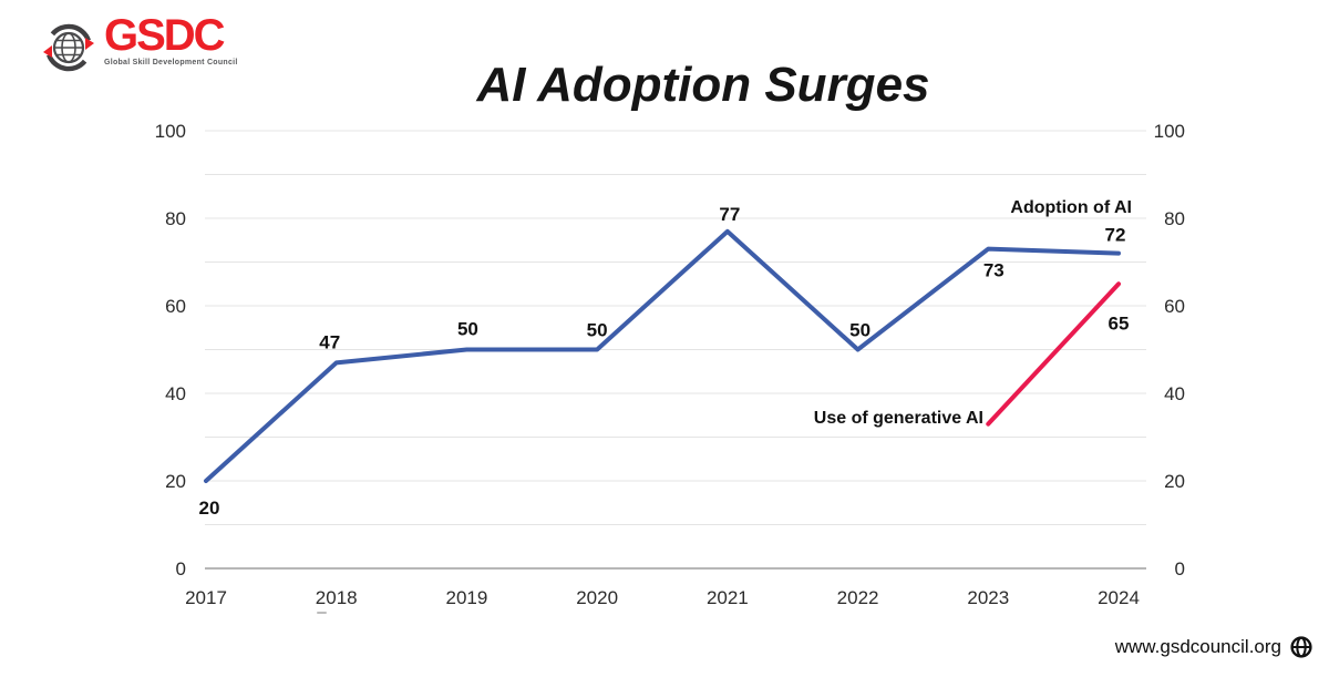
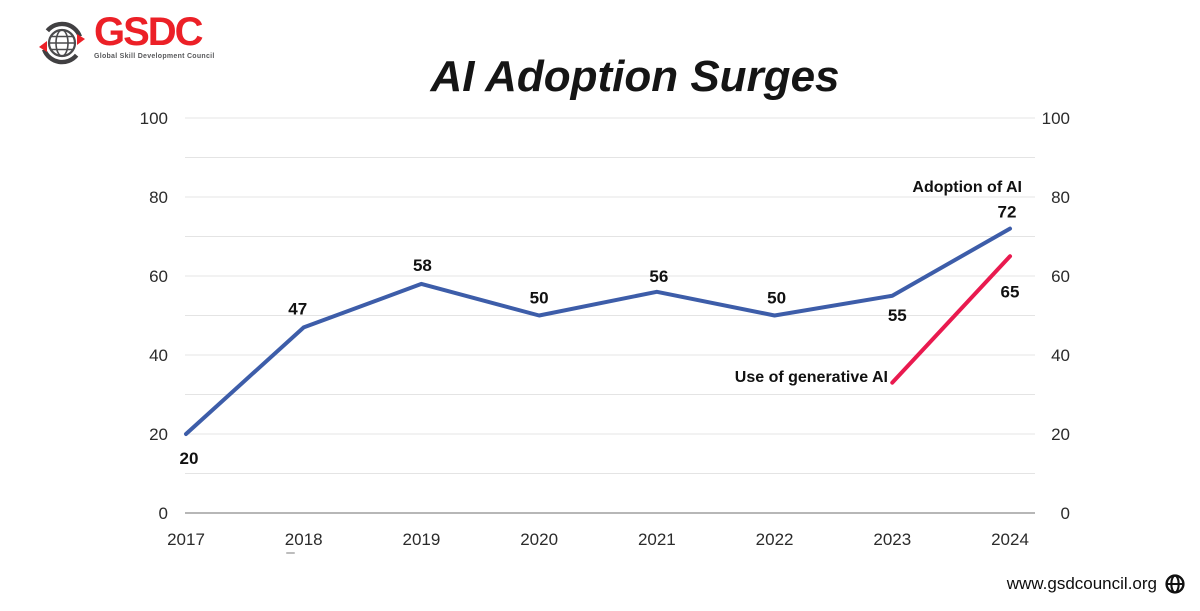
Adoption of AI/2019: 50 -> 58
Adoption of AI/2021: 77 -> 56
Adoption of AI/2023: 73 -> 55
